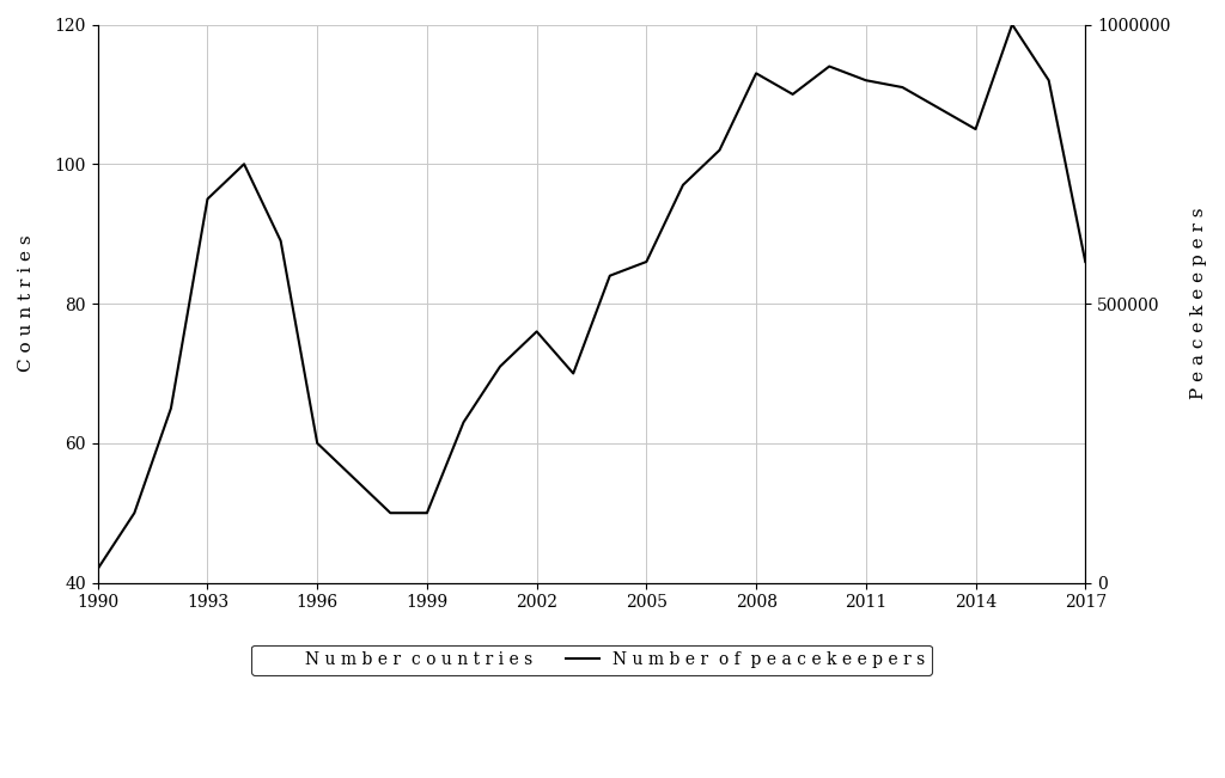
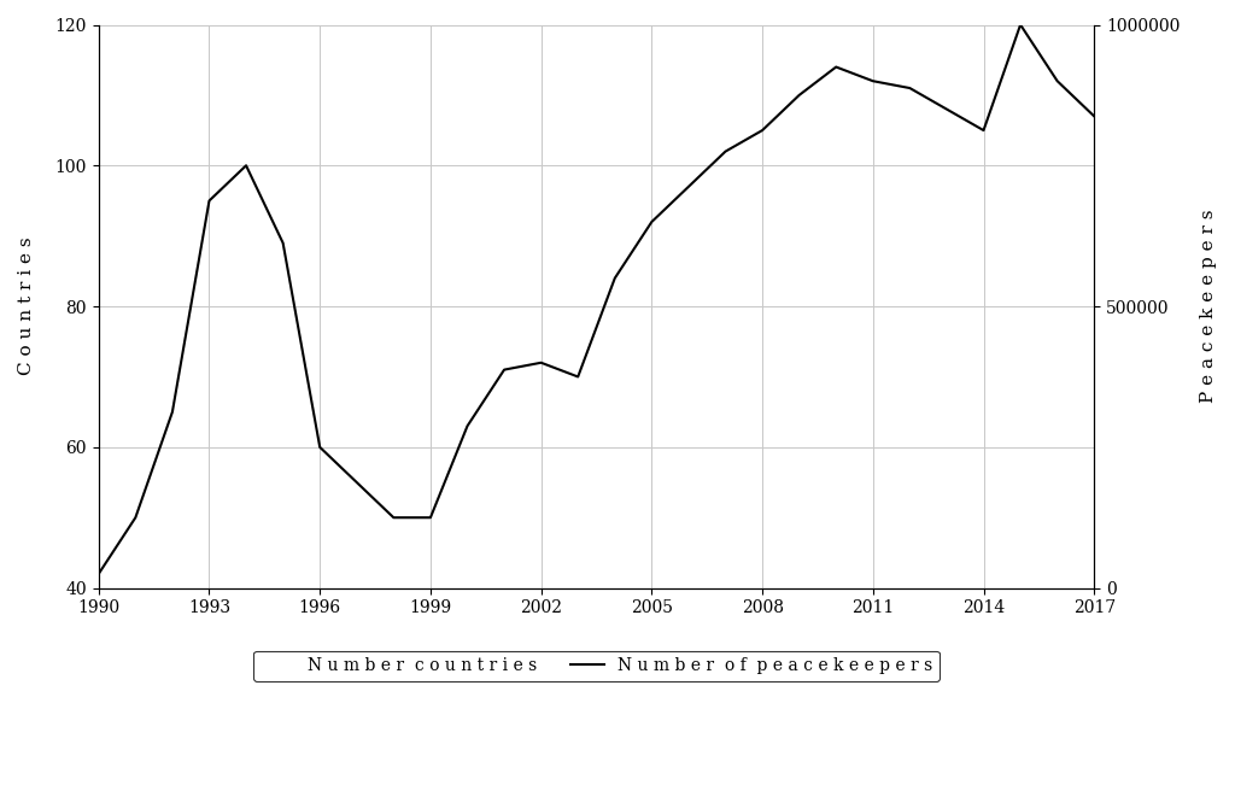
2002: 76 -> 72
2005: 86 -> 92
2008: 113 -> 105
2017: 86 -> 107
